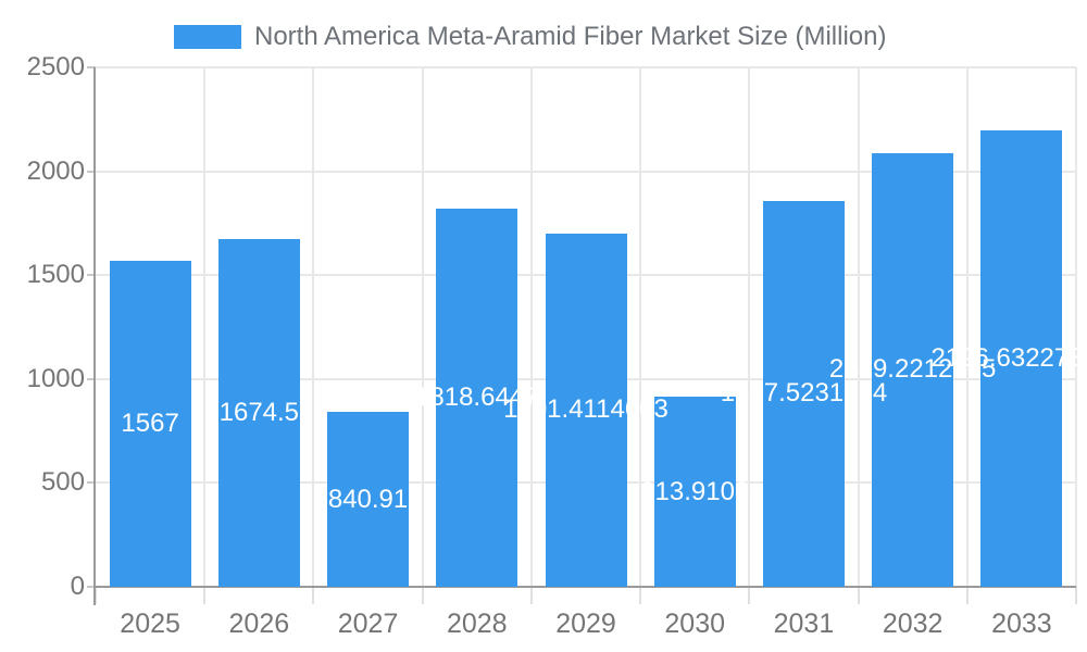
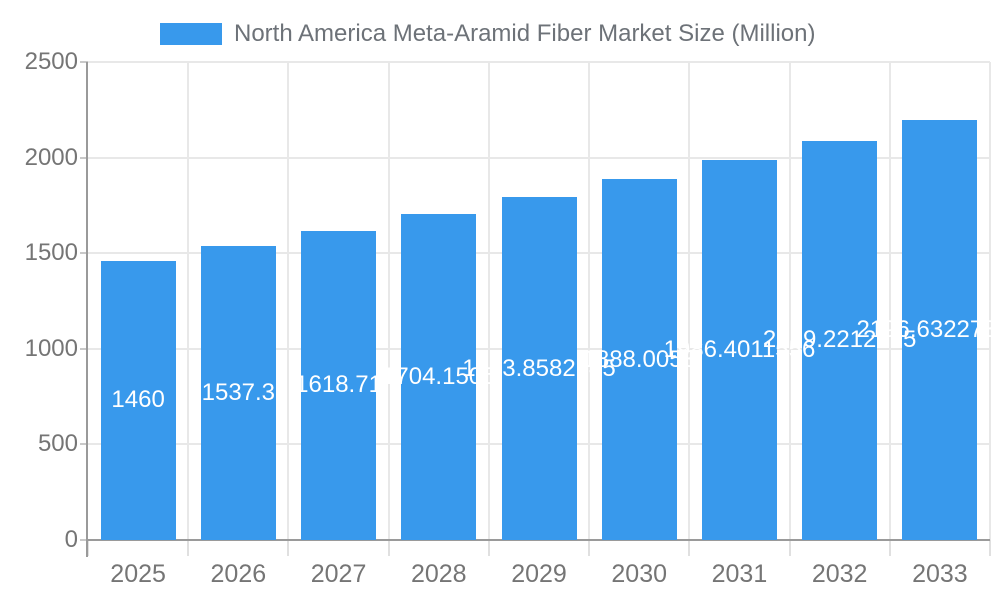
2025: 1567 -> 1460
2026: 1674.5 -> 1537.3
2027: 840.91 -> 1618.71
2028: 1818.6447 -> 1704.1506
2029: 1701.4114603 -> 1793.8582745
2030: 913.9103 -> 1888.0053
2031: 1857.5231674 -> 1986.4011556
